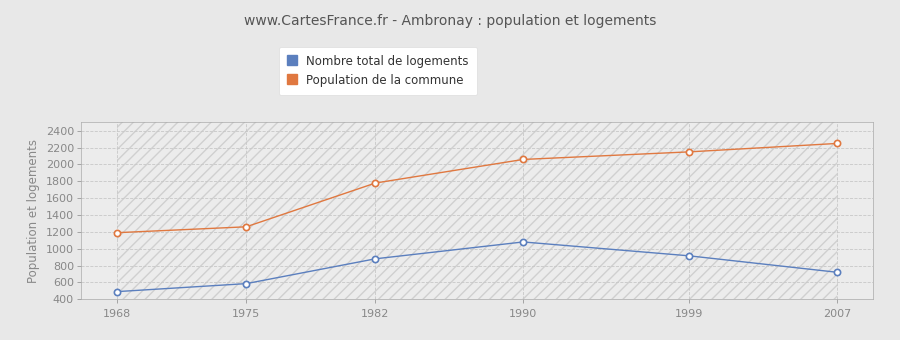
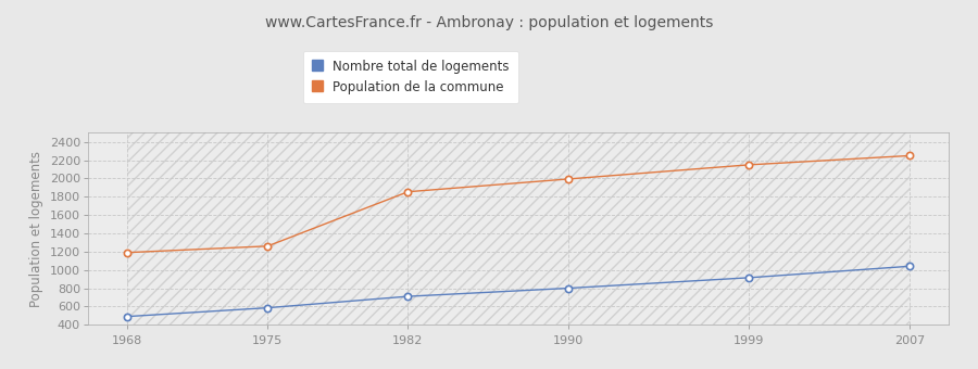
Nombre total de logements/1982: 880 -> 710
Population de la commune/1982: 1780 -> 1860
Nombre total de logements/1990: 1080 -> 800
Population de la commune/1990: 2060 -> 2000
Nombre total de logements/2007: 720 -> 1040
